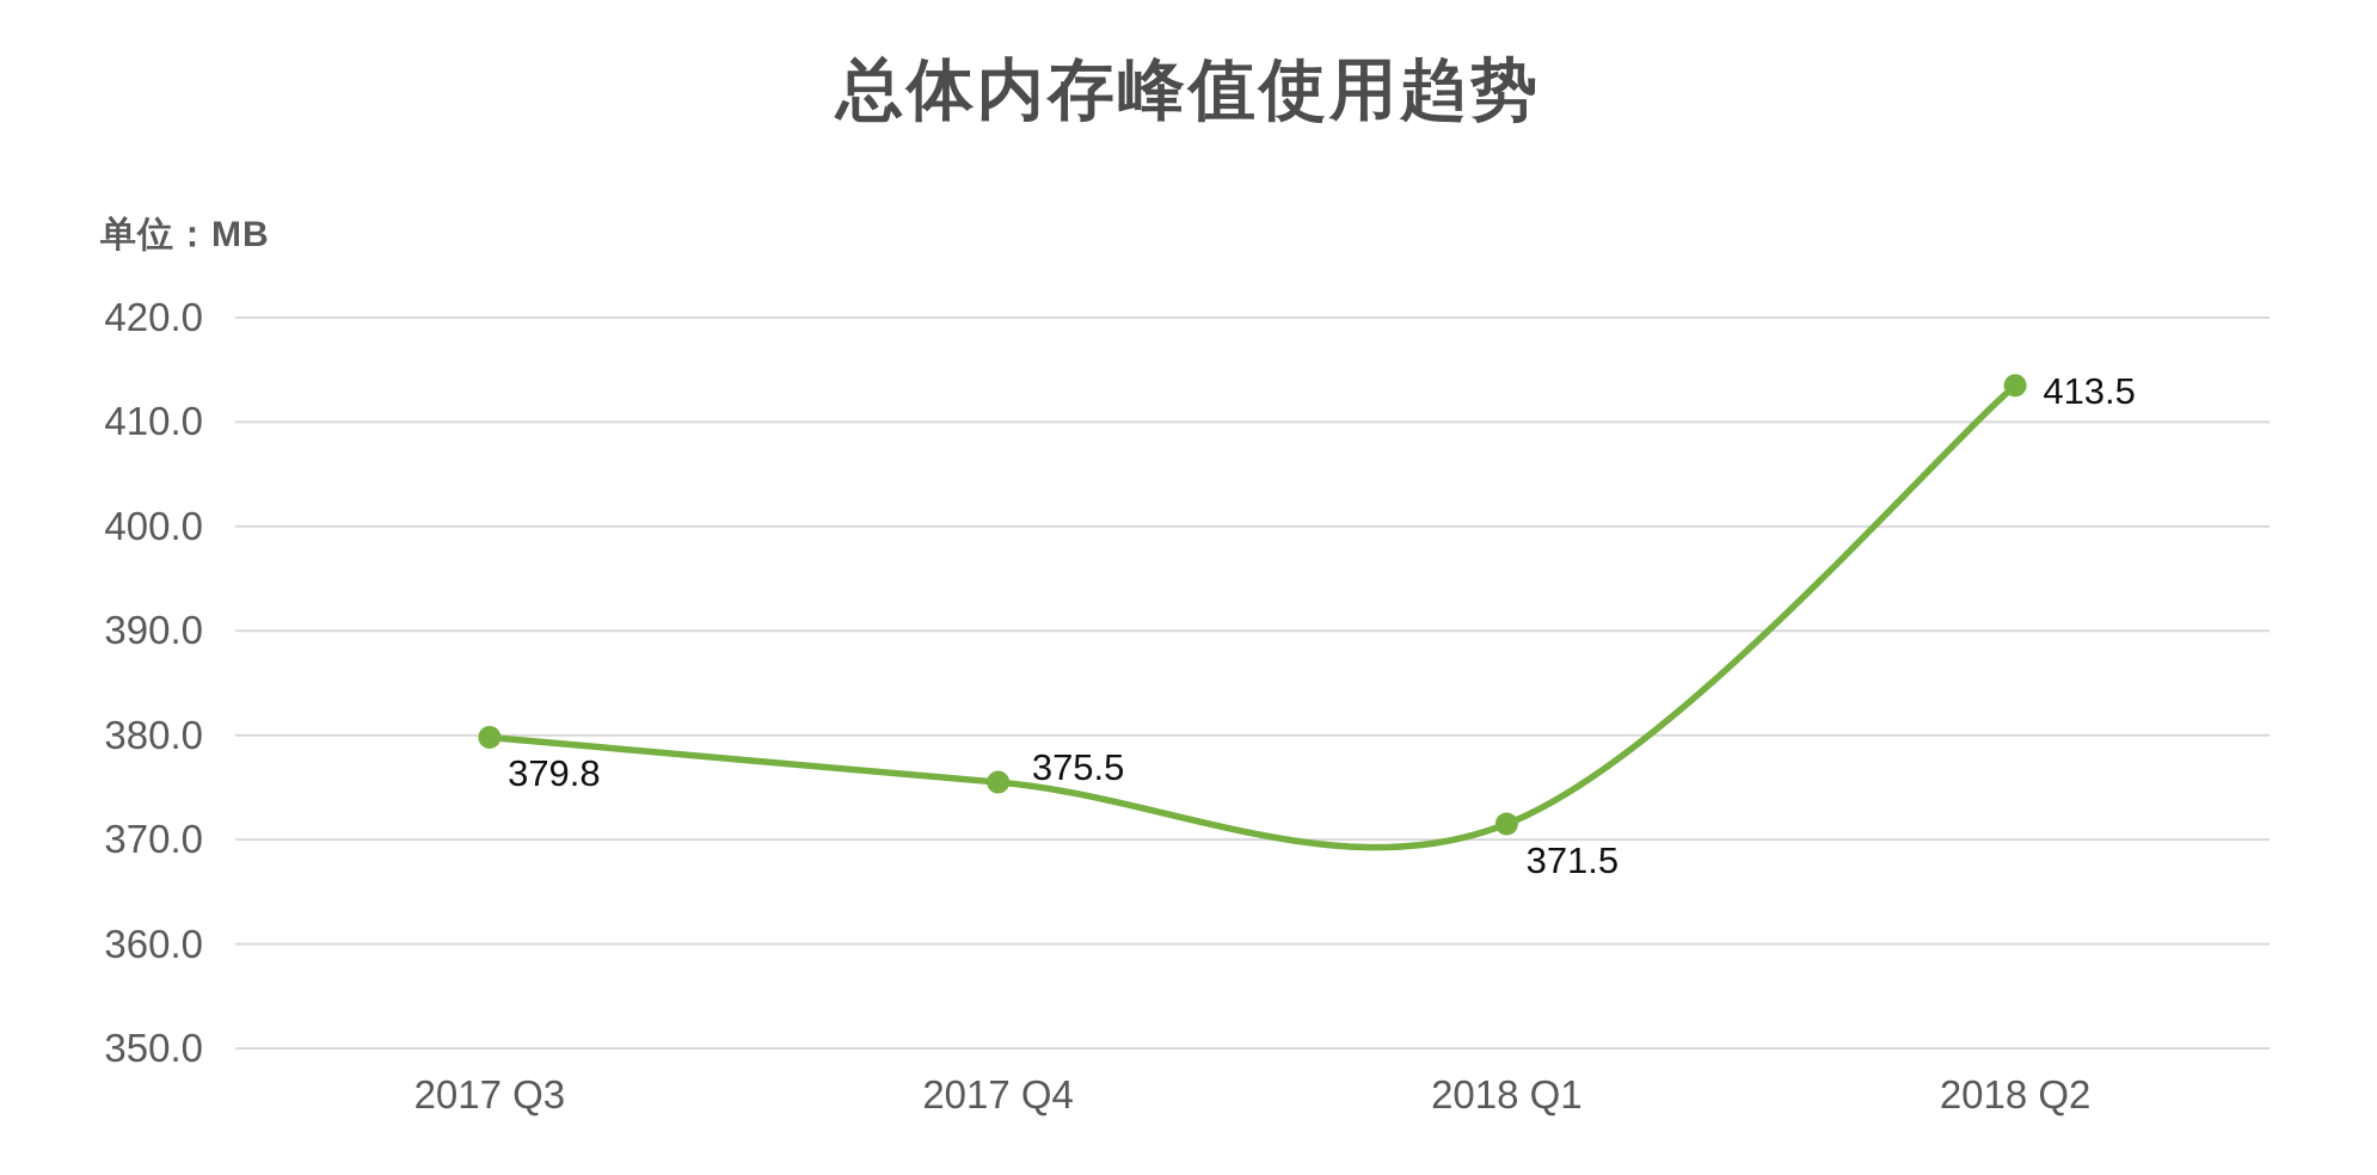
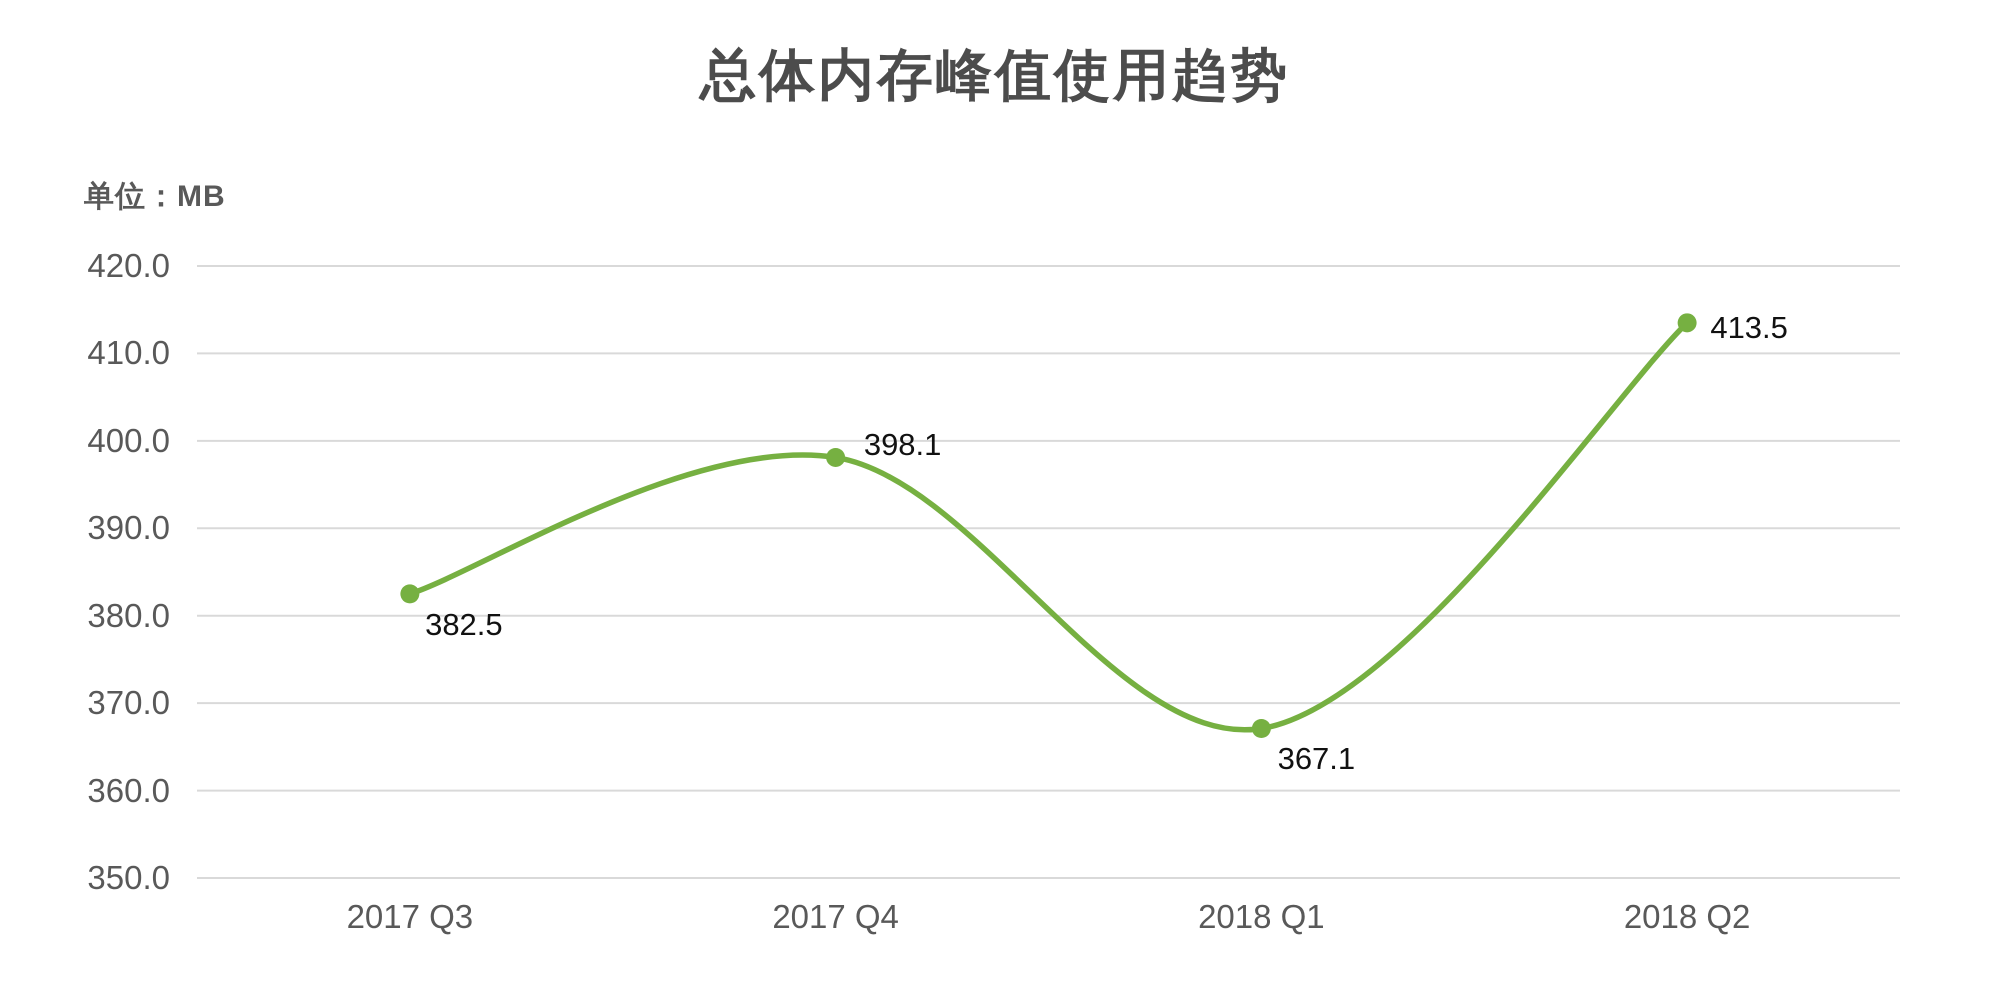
2017 Q3: 379.8 -> 382.5
2017 Q4: 375.5 -> 398.1
2018 Q1: 371.5 -> 367.1
